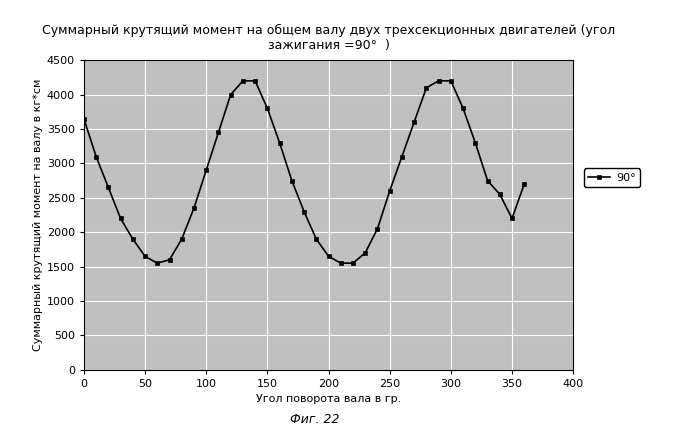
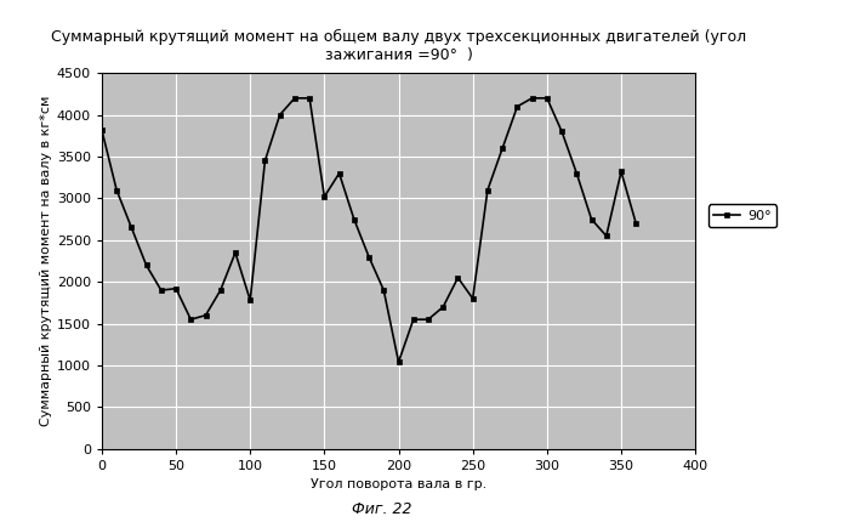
0: 3650 -> 3820
50: 1650 -> 1920
100: 2900 -> 1780
150: 3800 -> 3020
200: 1650 -> 1040
250: 2600 -> 1800
350: 2200 -> 3320
